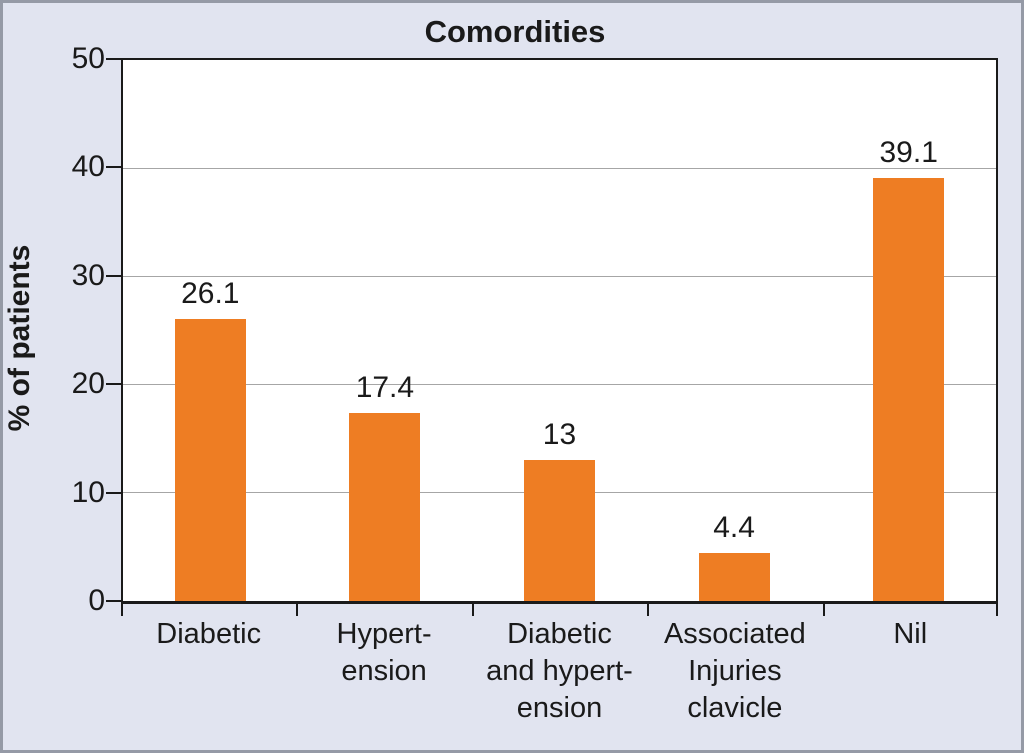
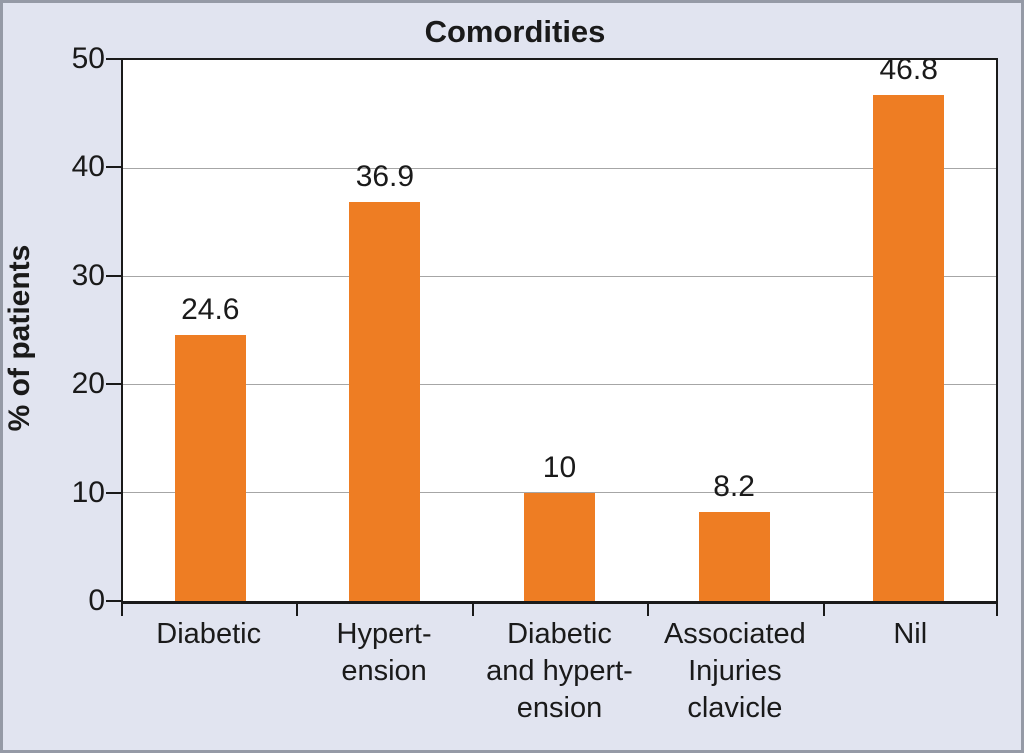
Diabetic: 26.1 -> 24.6
Hypert-ension: 17.4 -> 36.9
Diabetic and hypert-ension: 13 -> 10
Associated Injuries clavicle: 4.4 -> 8.2
Nil: 39.1 -> 46.8
